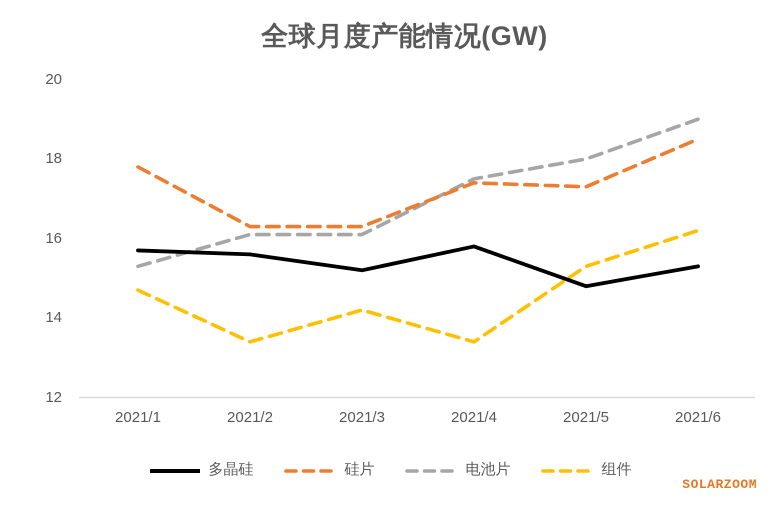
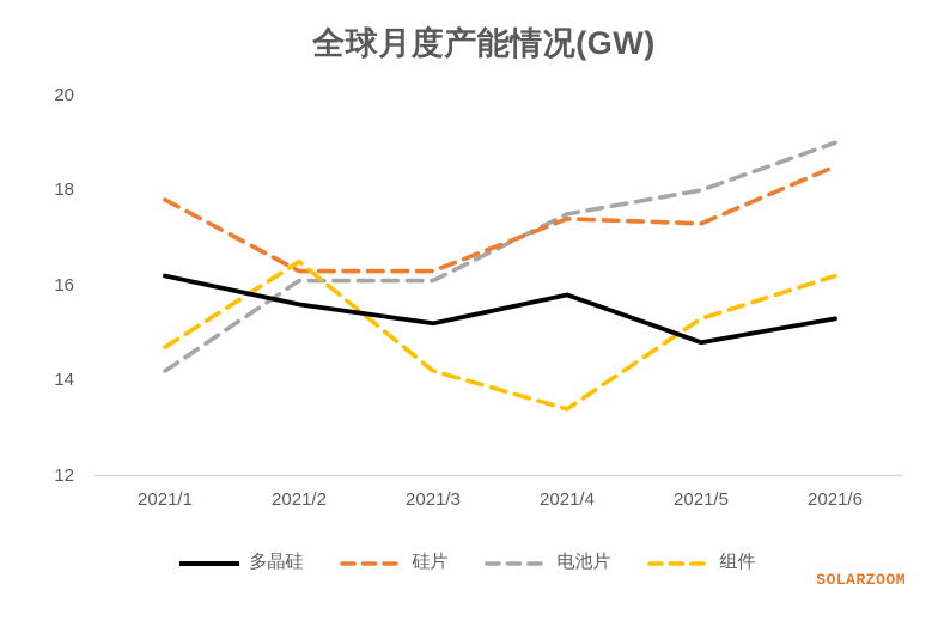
多晶硅/2021/1: 15.7 -> 16.2
电池片/2021/1: 15.3 -> 14.2
组件/2021/2: 13.4 -> 16.5
